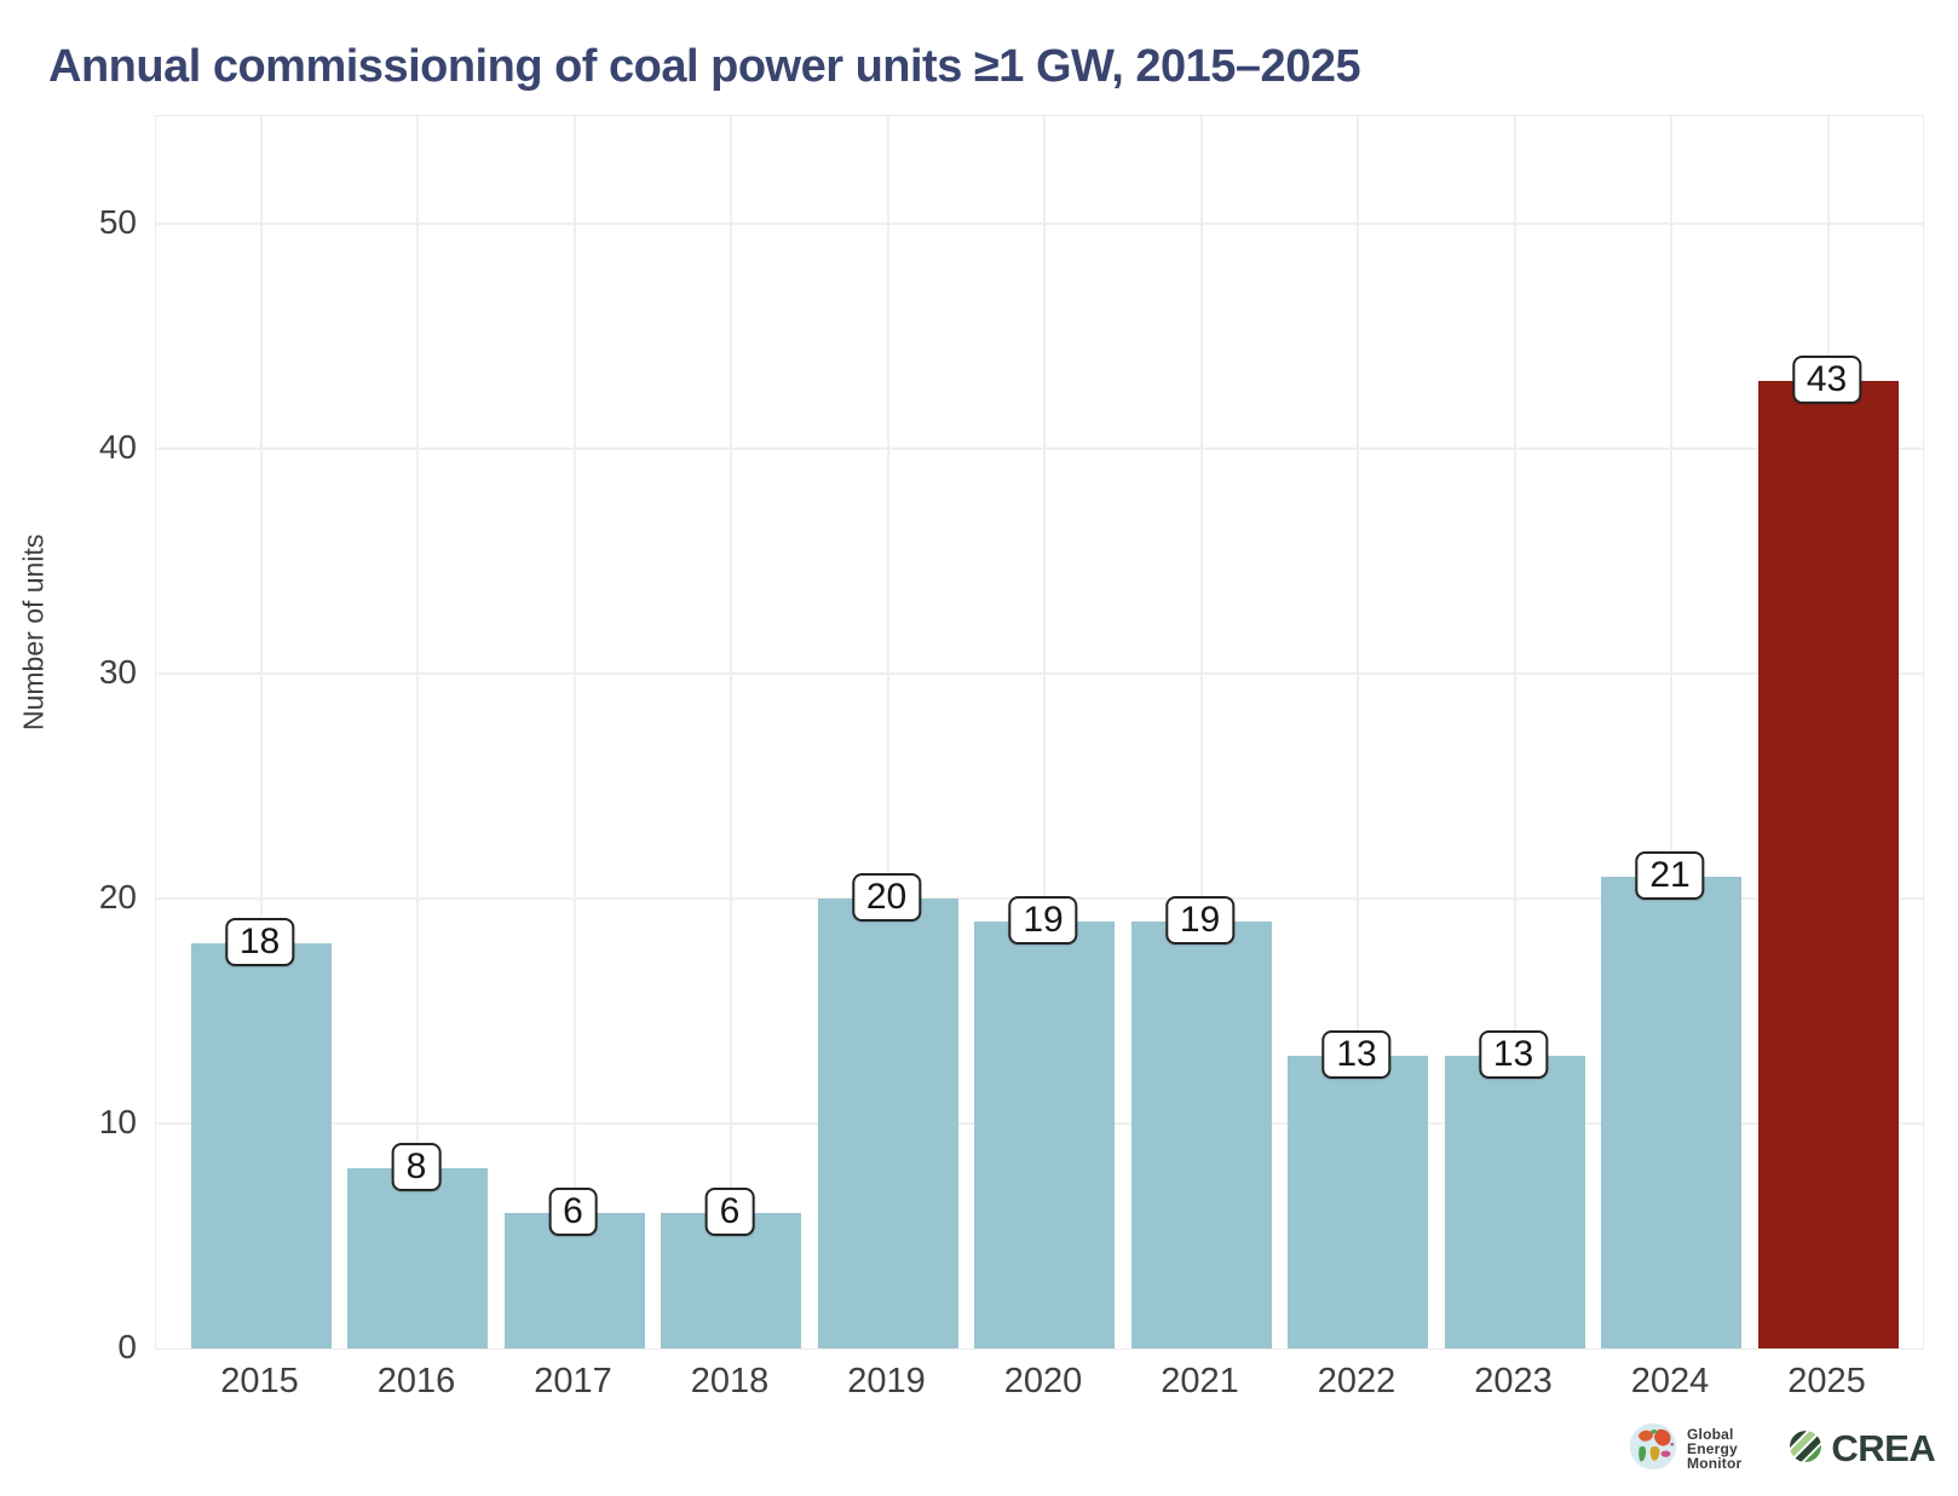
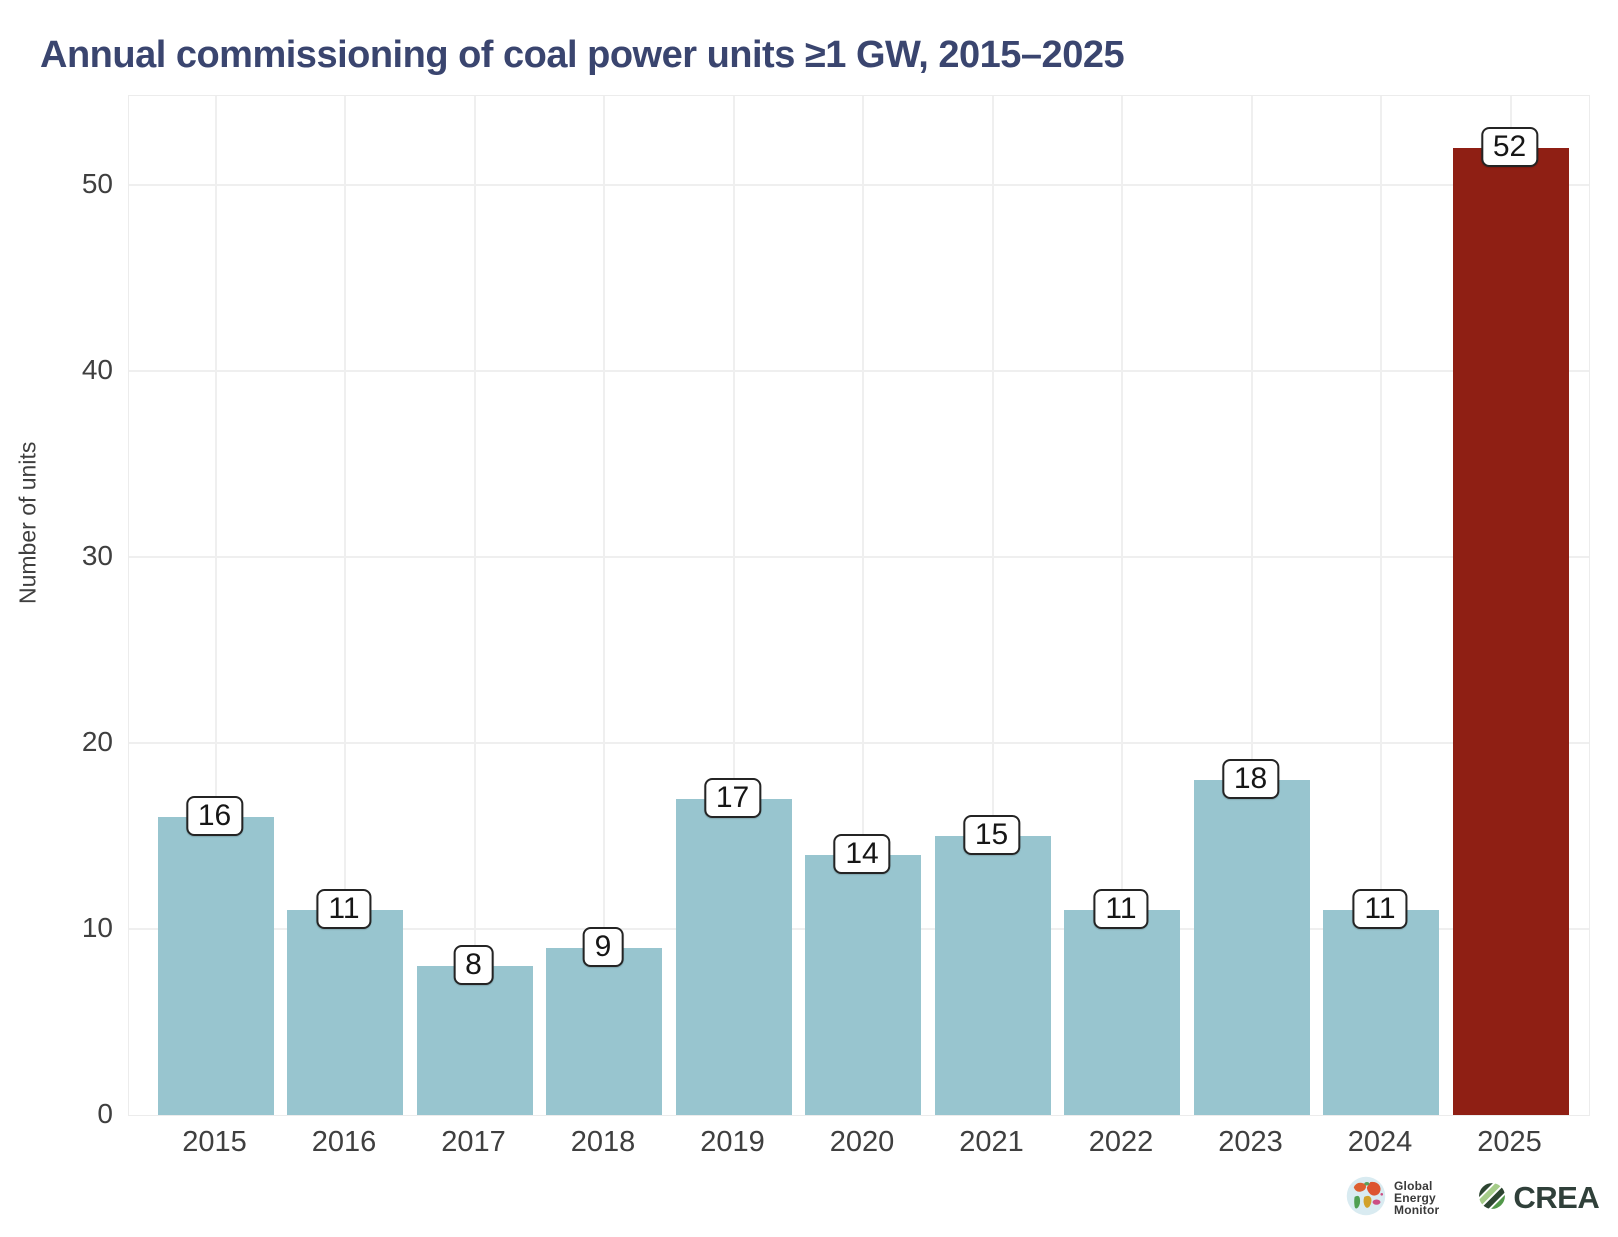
2015: 18 -> 16
2016: 8 -> 11
2017: 6 -> 8
2018: 6 -> 9
2019: 20 -> 17
2020: 19 -> 14
2021: 19 -> 15
2022: 13 -> 11
2023: 13 -> 18
2024: 21 -> 11
2025: 43 -> 52
